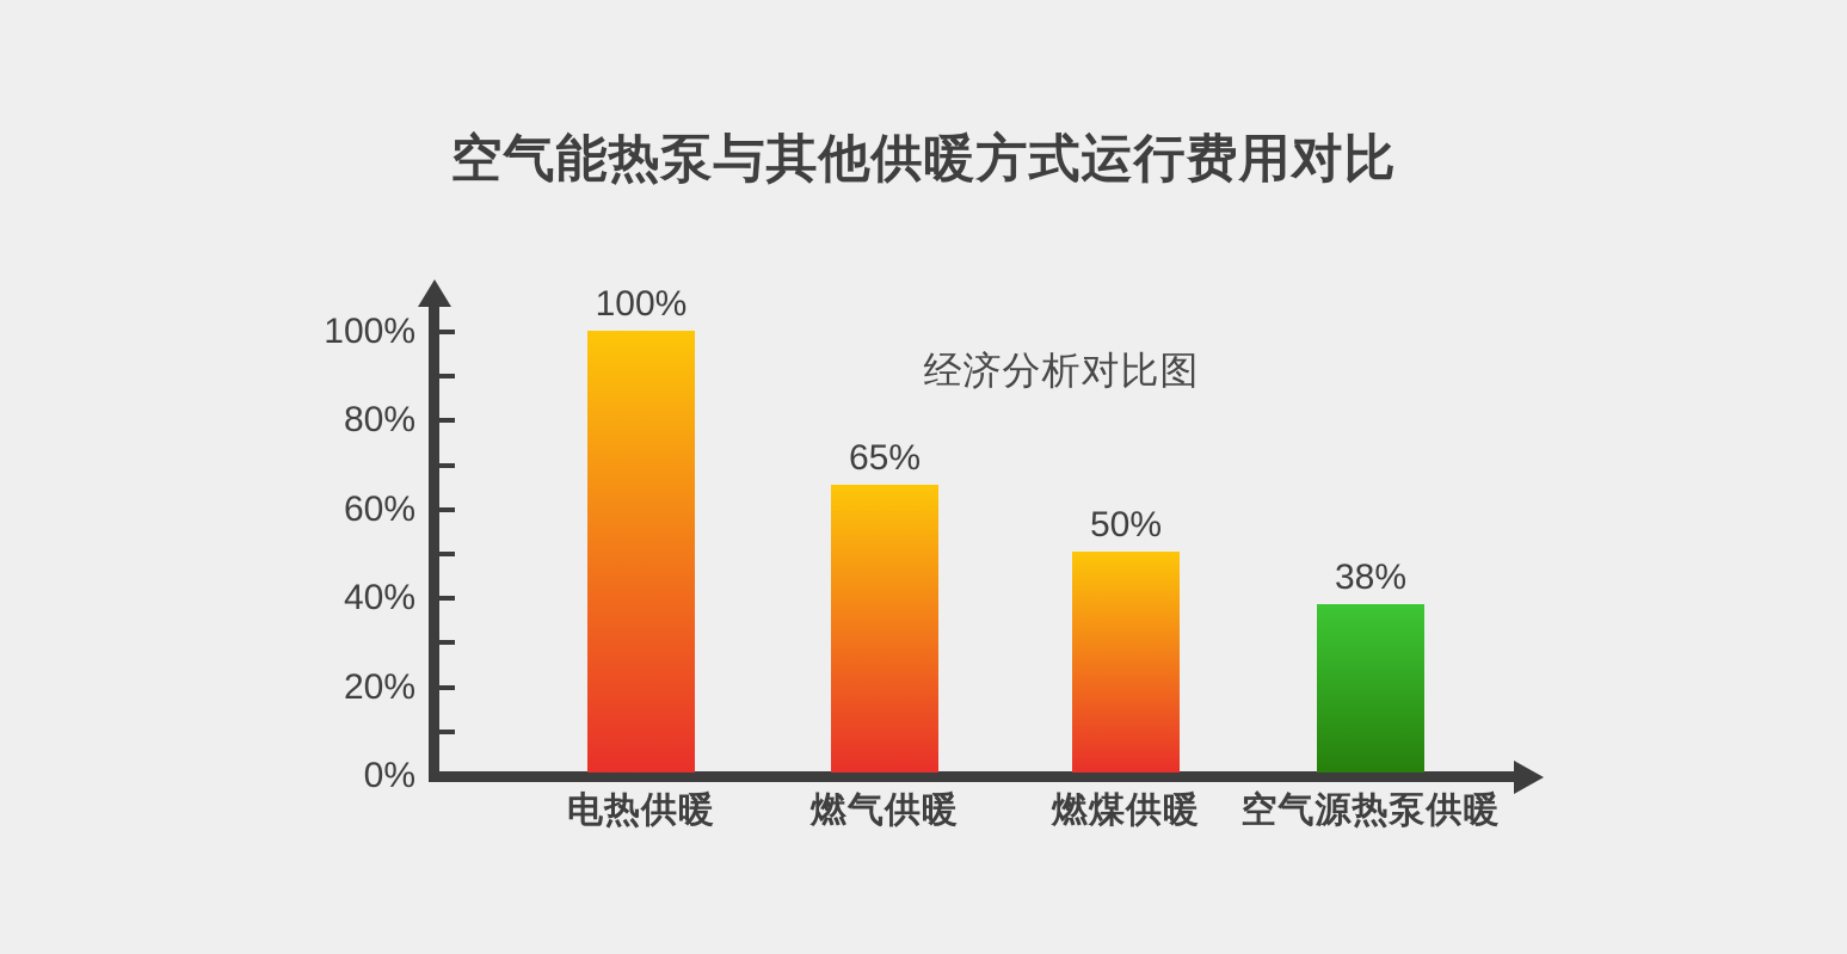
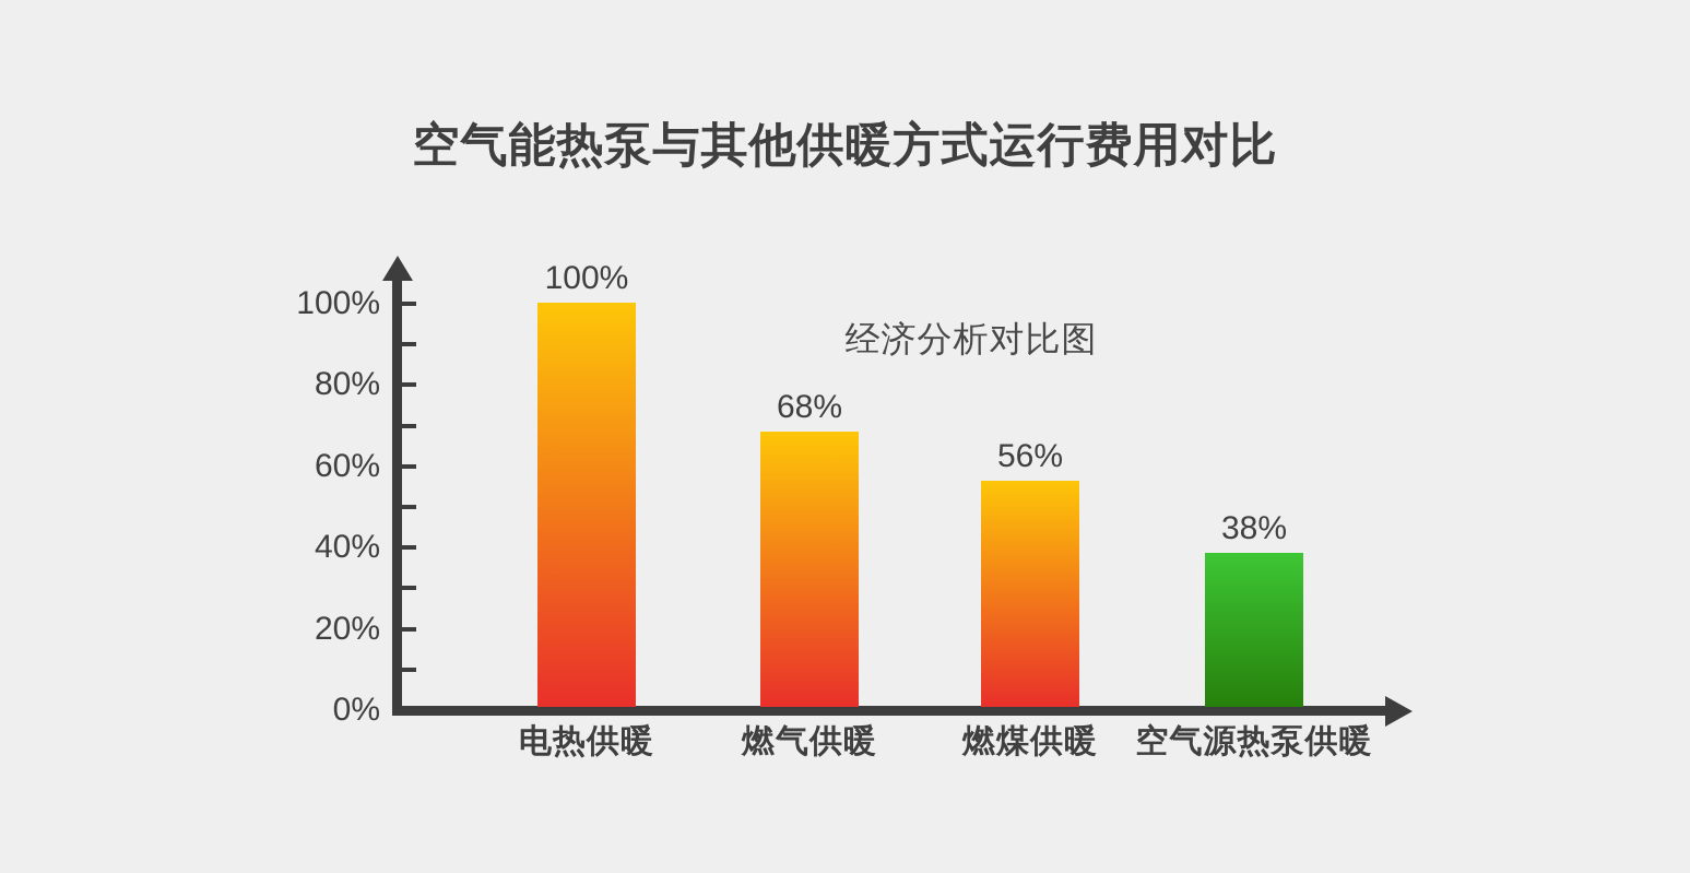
燃气供暖: 65% -> 68%
燃煤供暖: 50% -> 56%
